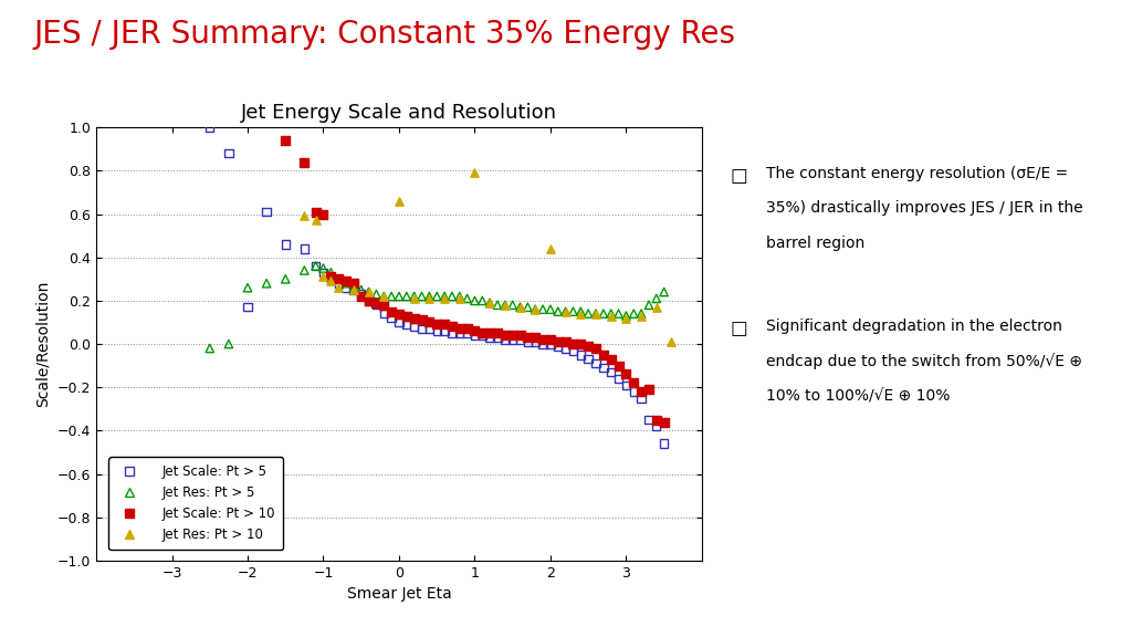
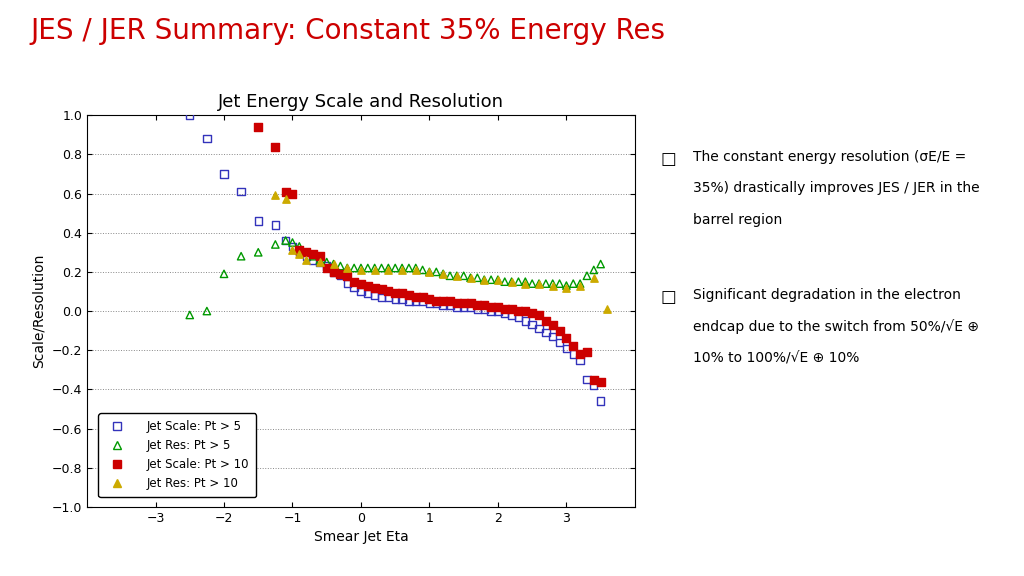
Jet Scale: Pt > 5/−2: 0.17 -> 0.70
Jet Res: Pt > 5/−2: 0.26 -> 0.19
Jet Res: Pt > 10/0: 0.66 -> 0.21
Jet Res: Pt > 10/1: 0.79 -> 0.20
Jet Res: Pt > 10/2: 0.44 -> 0.16
